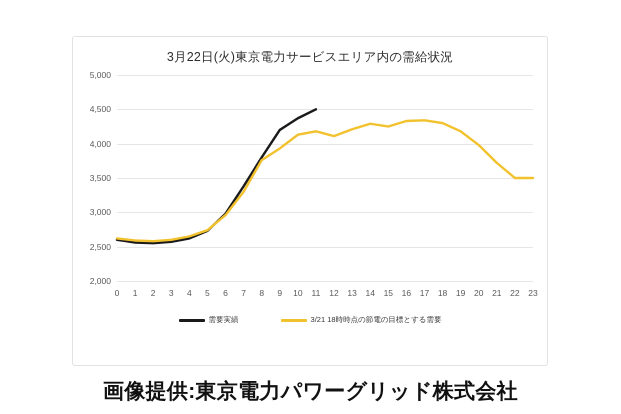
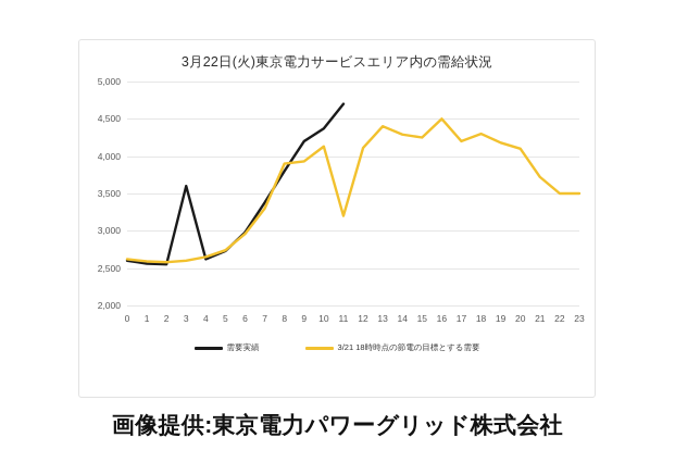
需要実績/3: 2600 -> 3600
3/21 18時時点の節電の目標とする需要/8: 3800 -> 3900
需要実績/11: 4500 -> 4700
3/21 18時時点の節電の目標とする需要/11: 4200 -> 3200
3/21 18時時点の節電の目標とする需要/13: 4200 -> 4400
3/21 18時時点の節電の目標とする需要/16: 4300 -> 4500
3/21 18時時点の節電の目標とする需要/17: 4300 -> 4200
3/21 18時時点の節電の目標とする需要/20: 4000 -> 4100
